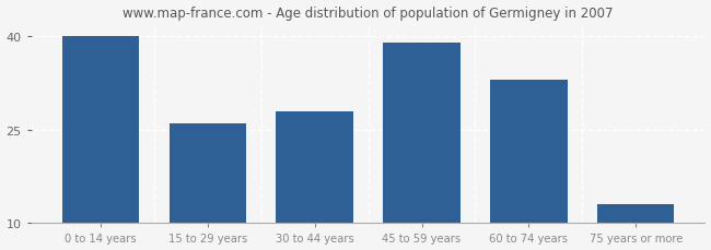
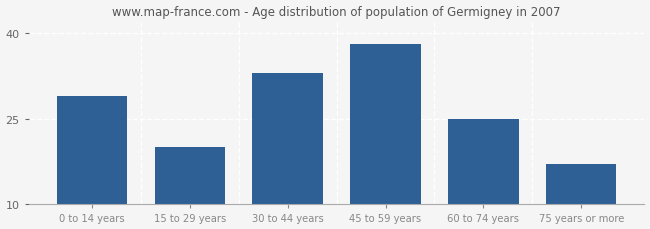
0 to 14 years: 40 -> 29
15 to 29 years: 26 -> 20
30 to 44 years: 28 -> 33
45 to 59 years: 39 -> 38
60 to 74 years: 33 -> 25
75 years or more: 13 -> 17
